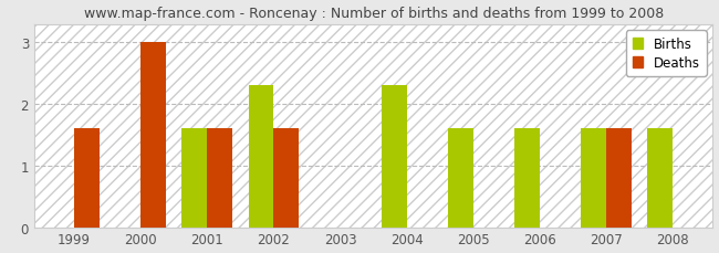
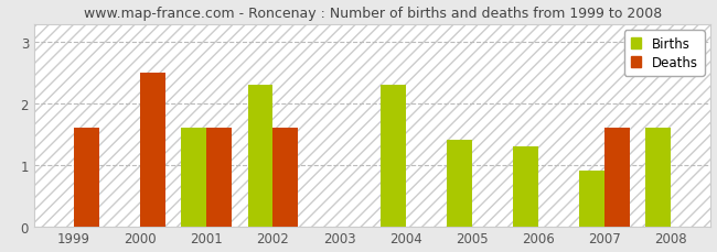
Deaths/2000: 3.0 -> 2.5
Births/2005: 1.6 -> 1.4
Births/2006: 1.6 -> 1.3
Births/2007: 1.6 -> 0.9
